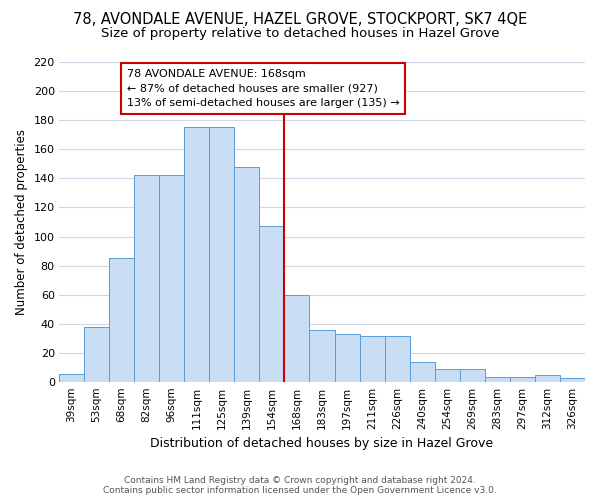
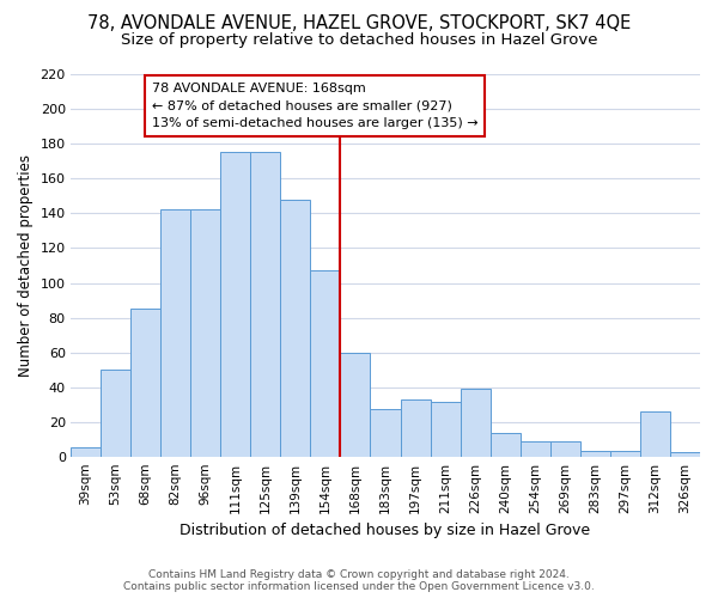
53sqm: 38 -> 50
183sqm: 36 -> 28
226sqm: 32 -> 39
312sqm: 5 -> 26
